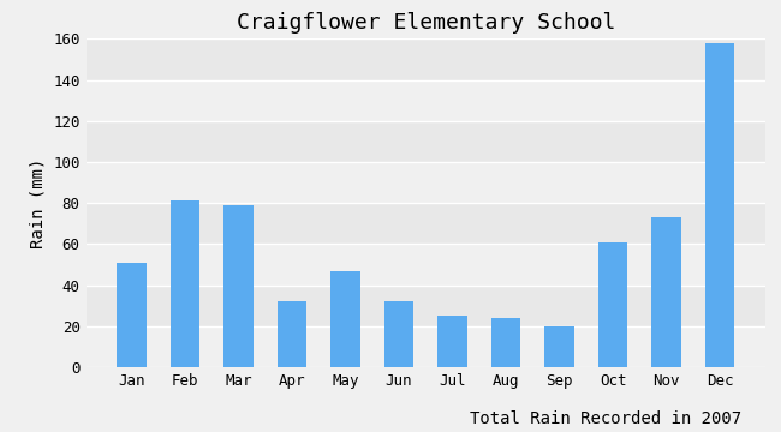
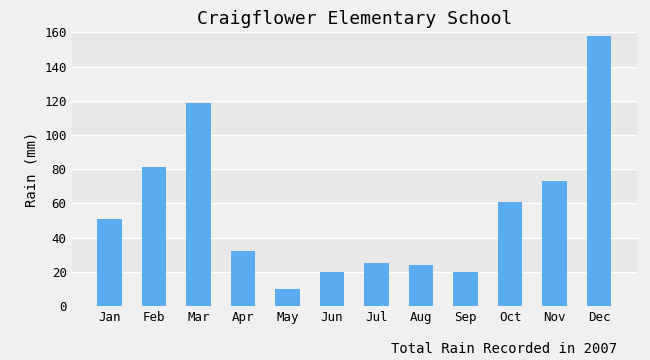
Mar: 79 -> 119
May: 47 -> 10
Jun: 32 -> 20
